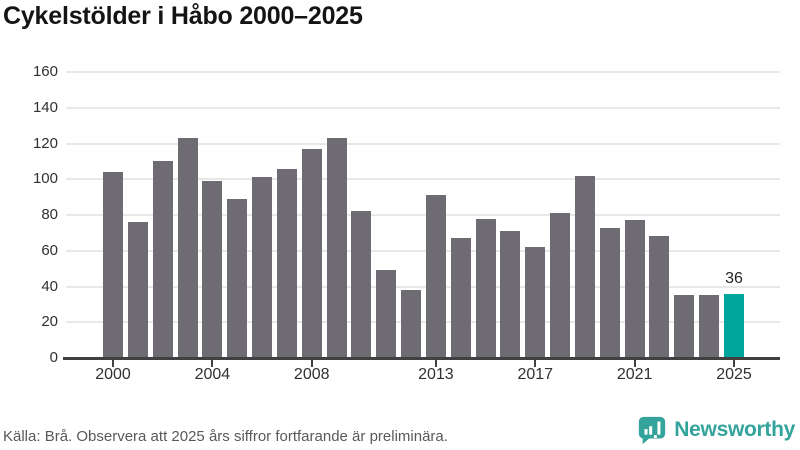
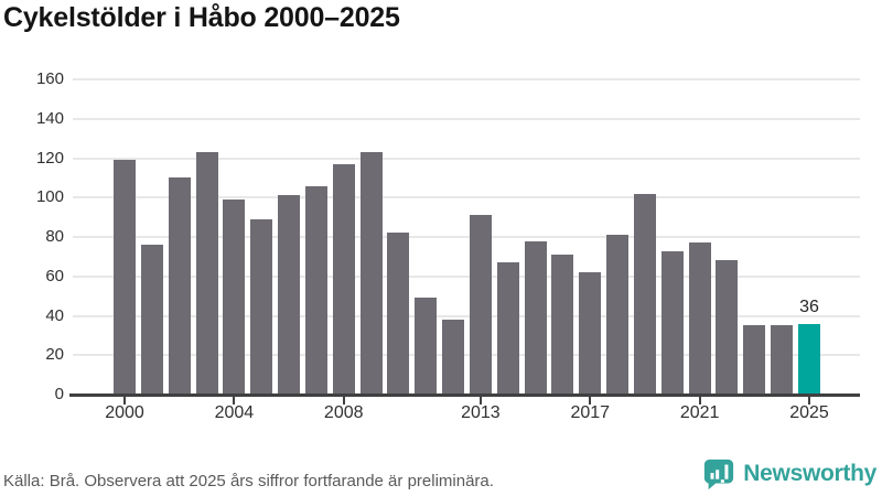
2000: 104 -> 119
